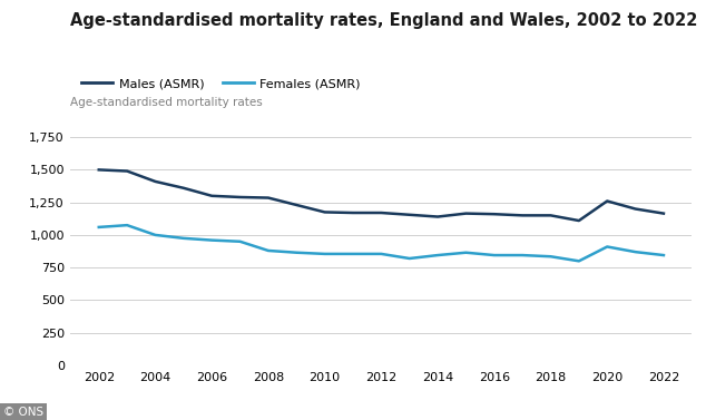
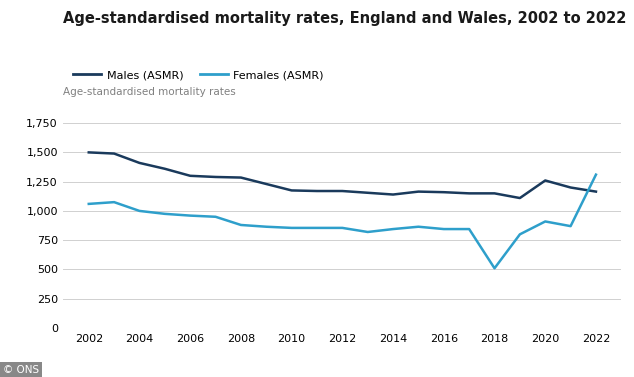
Females (ASMR)/2018: 840 -> 510
Females (ASMR)/2022: 840 -> 1,310
